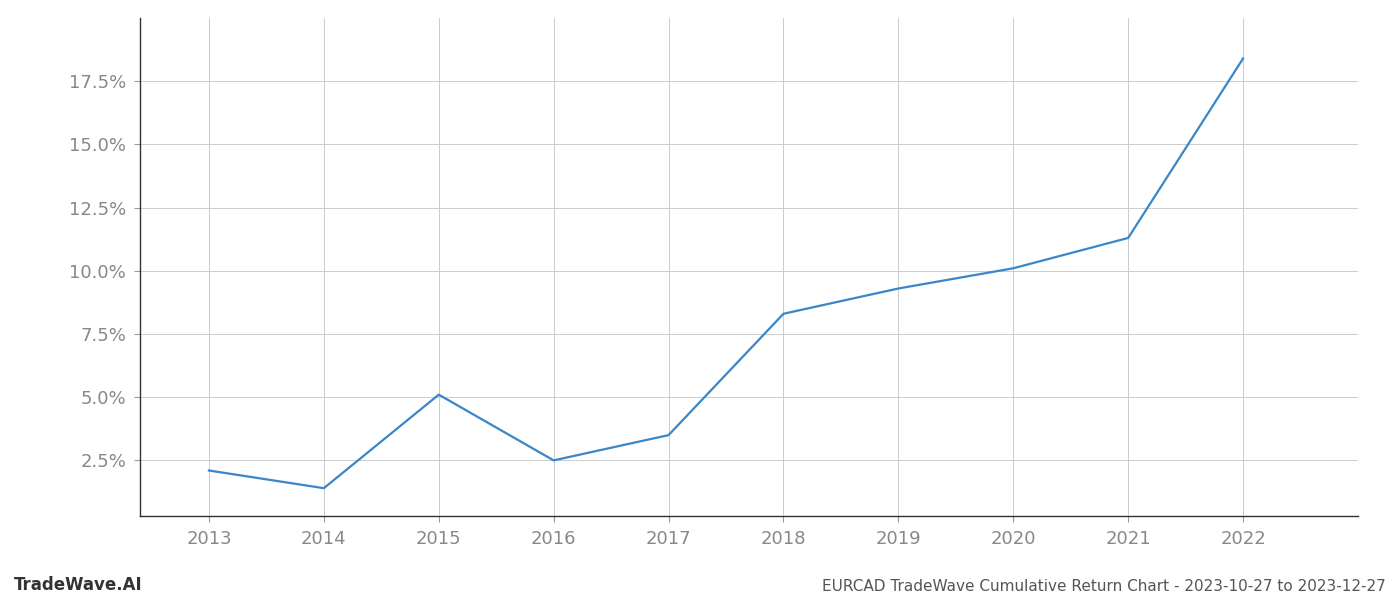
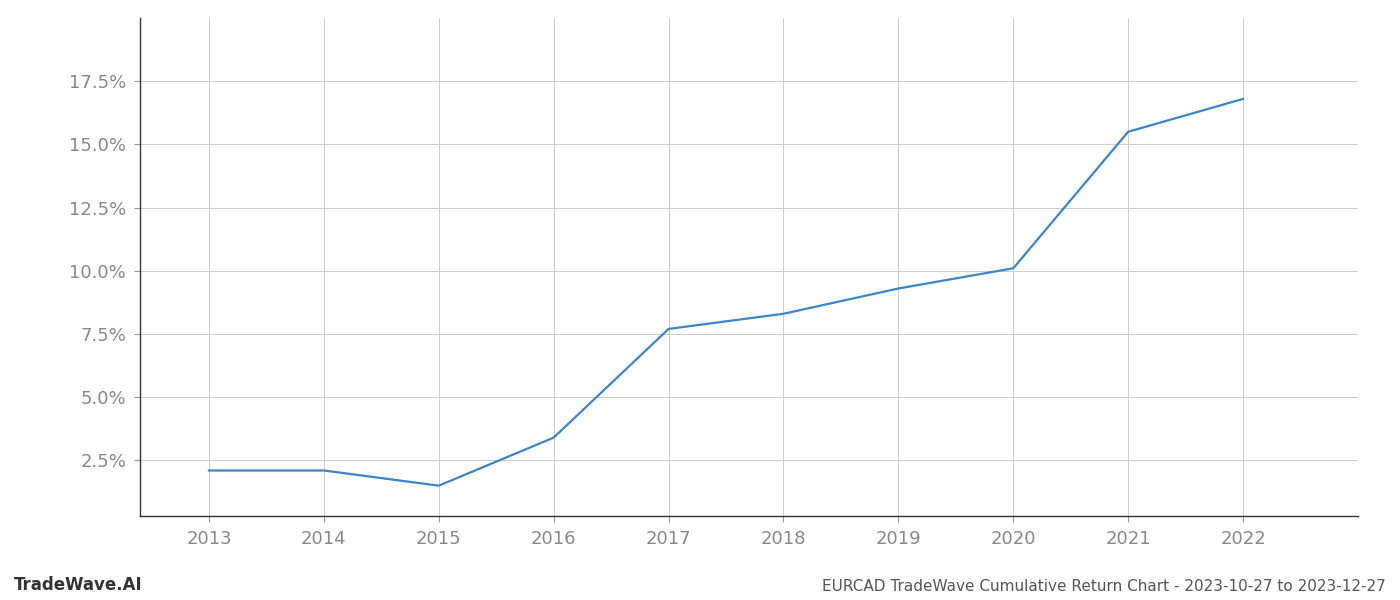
2014: 1.4% -> 2.1%
2015: 5.1% -> 1.5%
2016: 2.5% -> 3.4%
2017: 3.5% -> 7.7%
2021: 11.3% -> 15.5%
2022: 18.4% -> 16.8%
